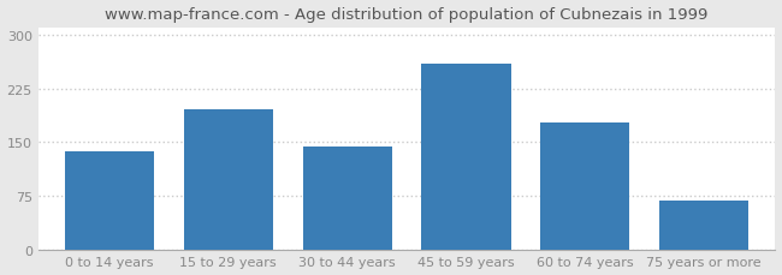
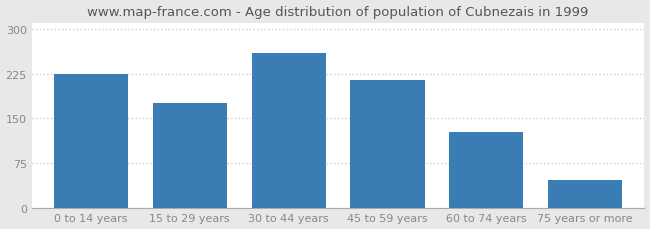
0 to 14 years: 138 -> 224
15 to 29 years: 196 -> 175
30 to 44 years: 144 -> 260
45 to 59 years: 260 -> 215
60 to 74 years: 178 -> 128
75 years or more: 68 -> 46
